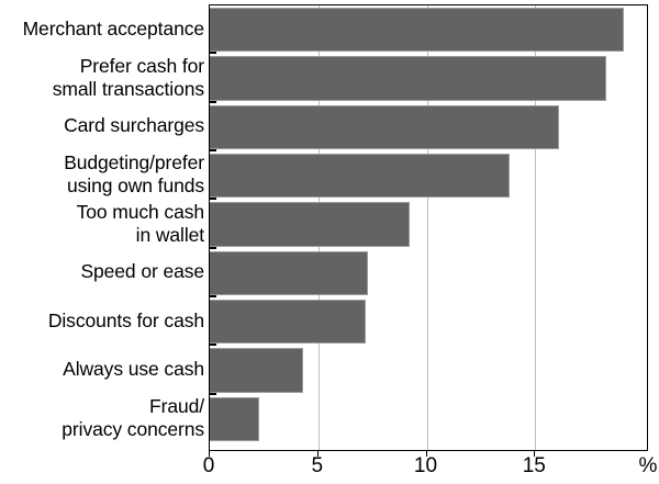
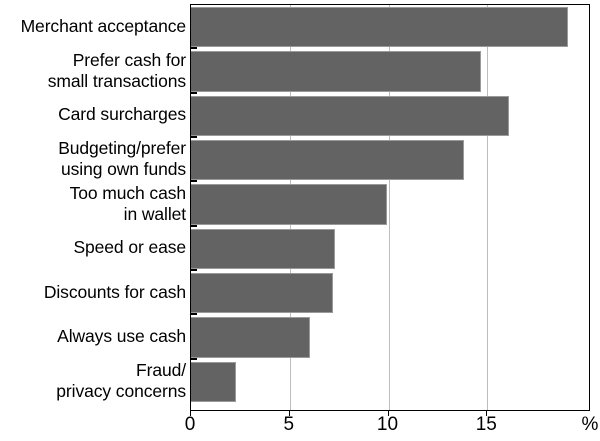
Prefer cash for small transactions: 18.3 -> 14.7
Too much cash in wallet: 9.2 -> 9.9
Always use cash: 4.3 -> 6.0
